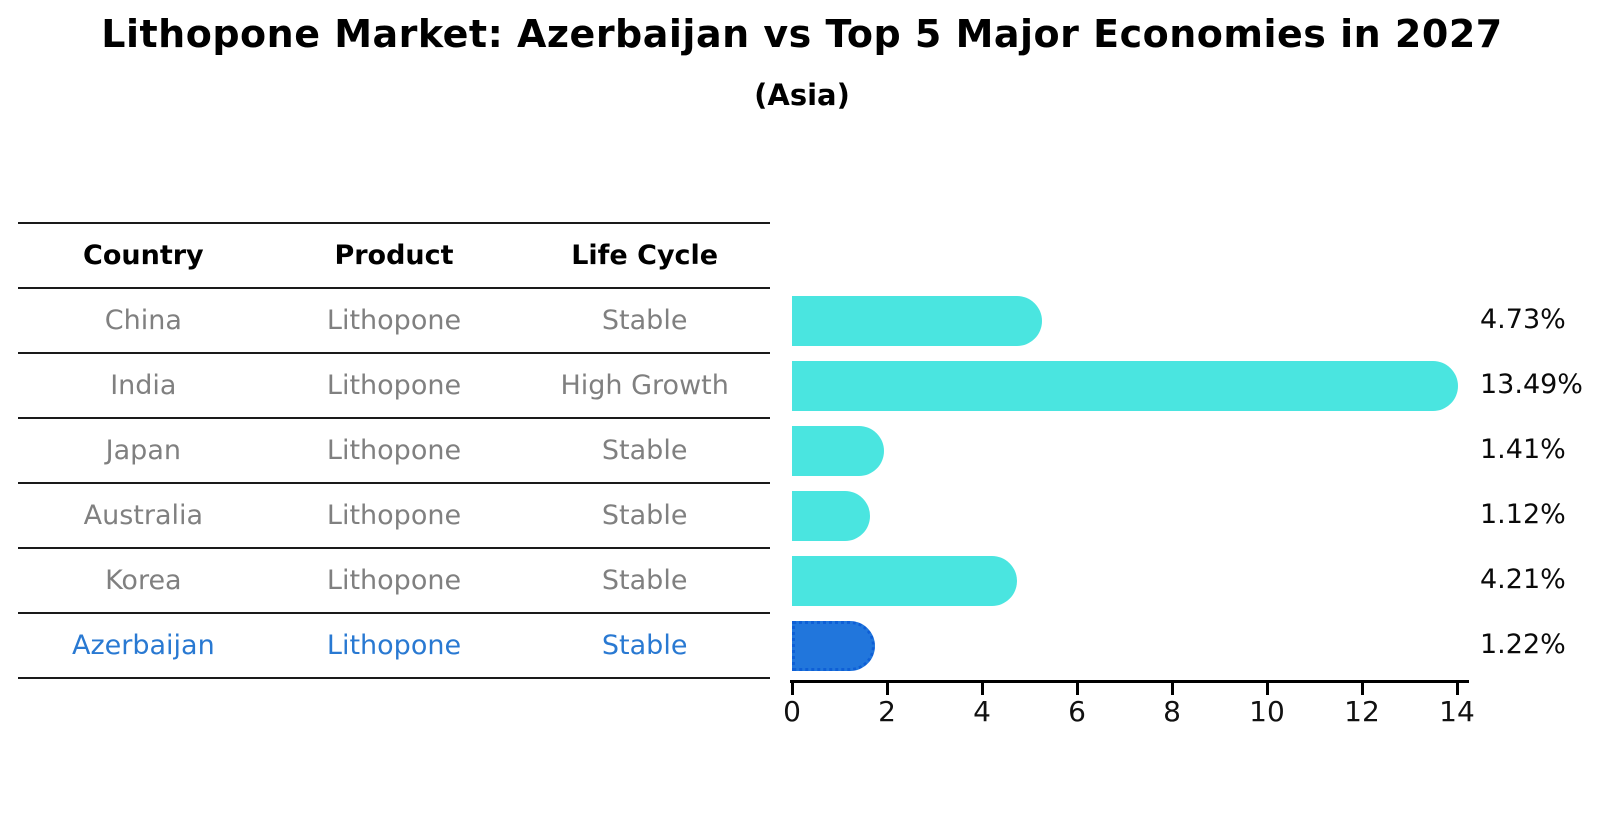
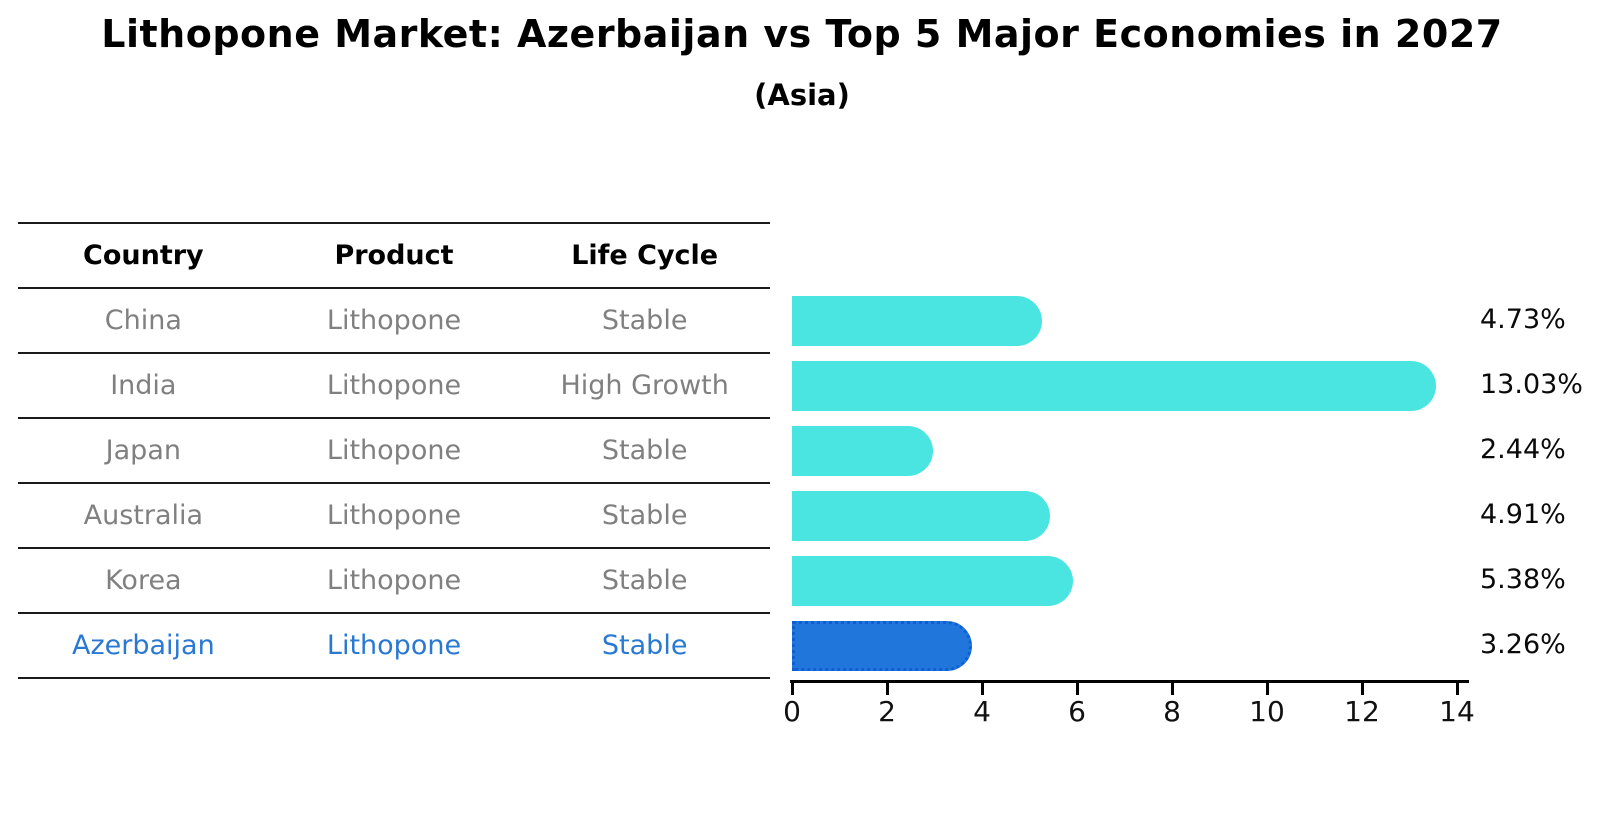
India: 13.49% -> 13.03%
Japan: 1.41% -> 2.44%
Australia: 1.12% -> 4.91%
Korea: 4.21% -> 5.38%
Azerbaijan: 1.22% -> 3.26%
